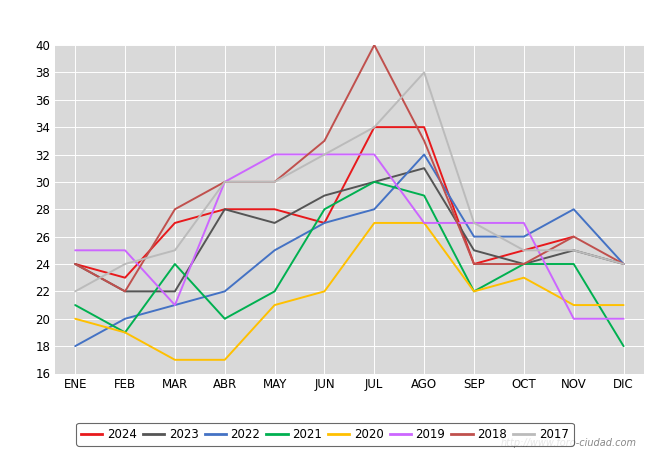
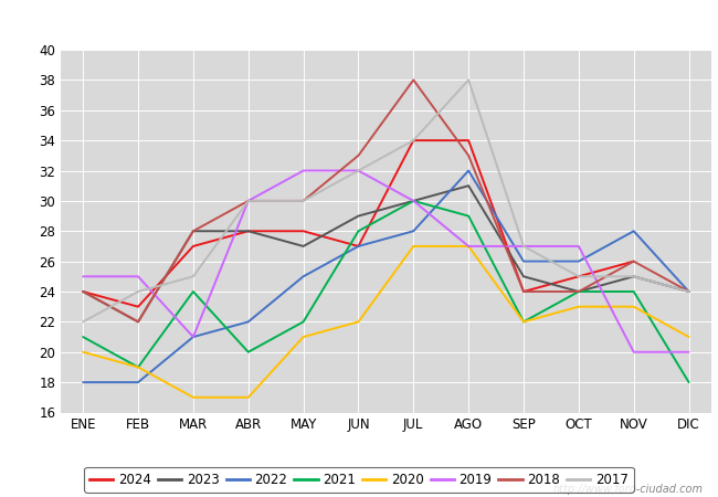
2022/FEB: 20 -> 18
2023/MAR: 22 -> 28
2019/JUL: 32 -> 30
2018/JUL: 40 -> 38
2020/NOV: 21 -> 23
